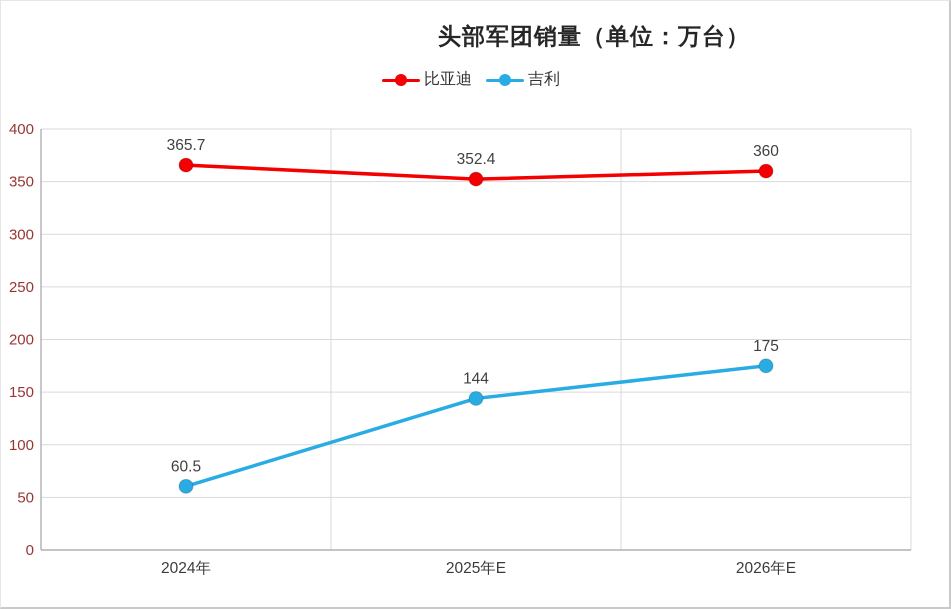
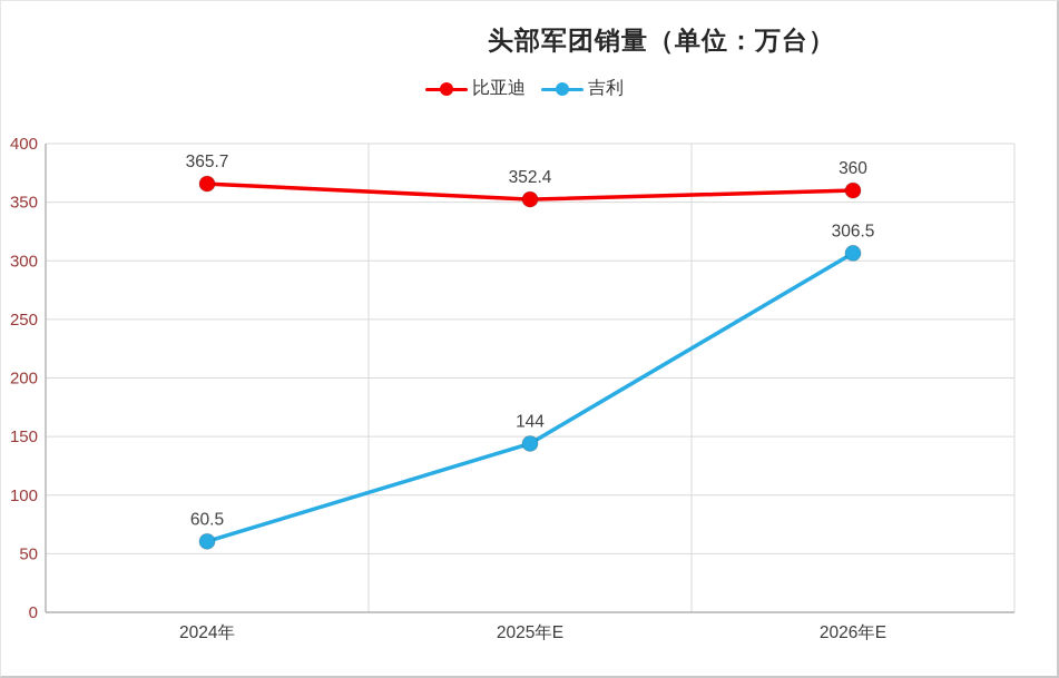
吉利/2026年E: 175 -> 306.5
